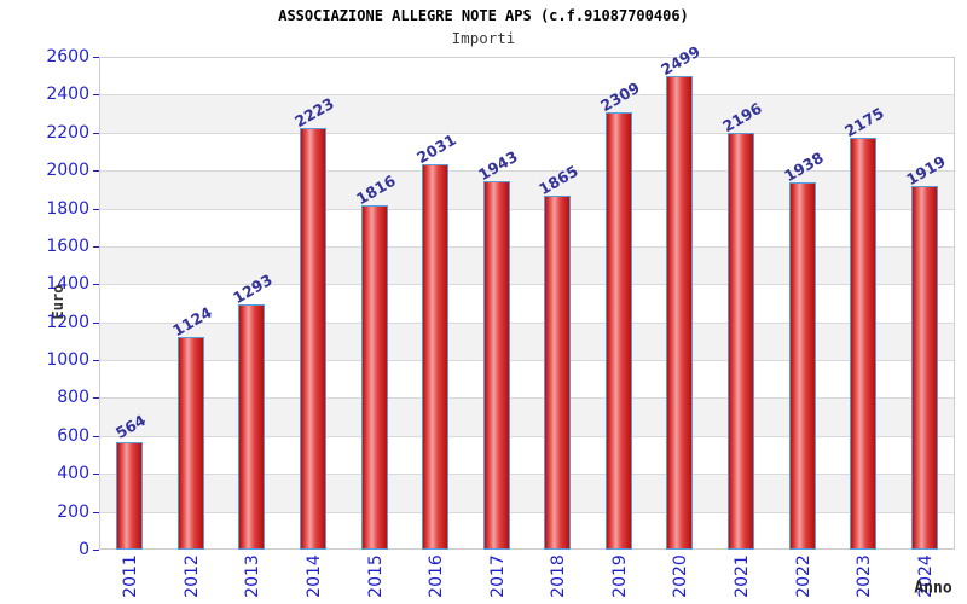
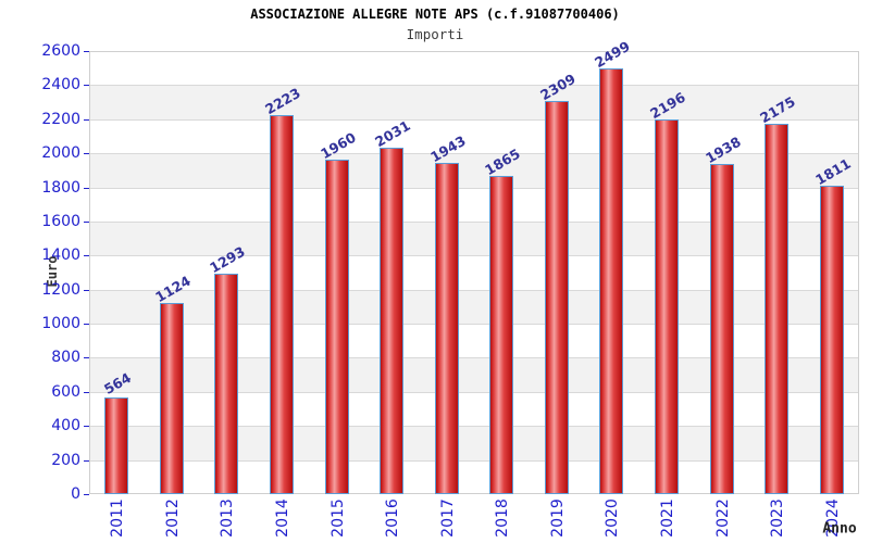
2015: 1816 -> 1960
2024: 1919 -> 1811
